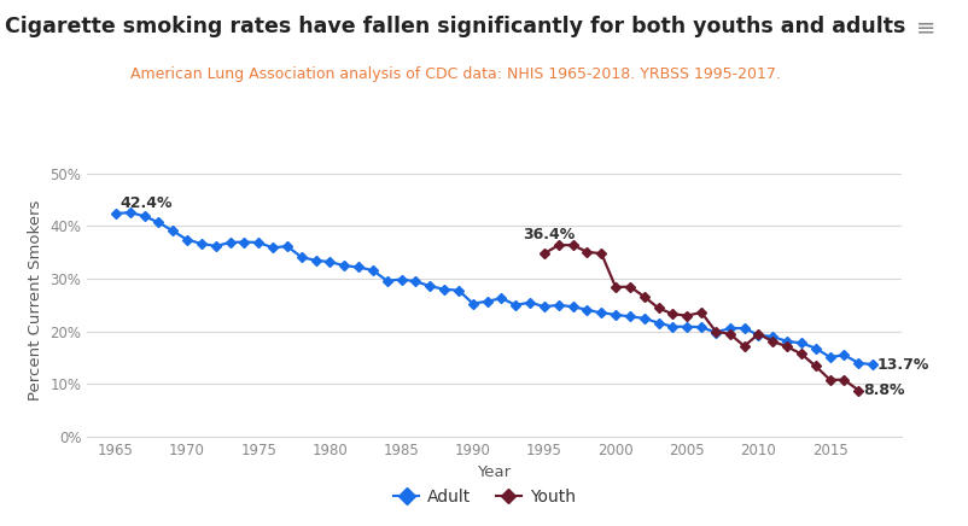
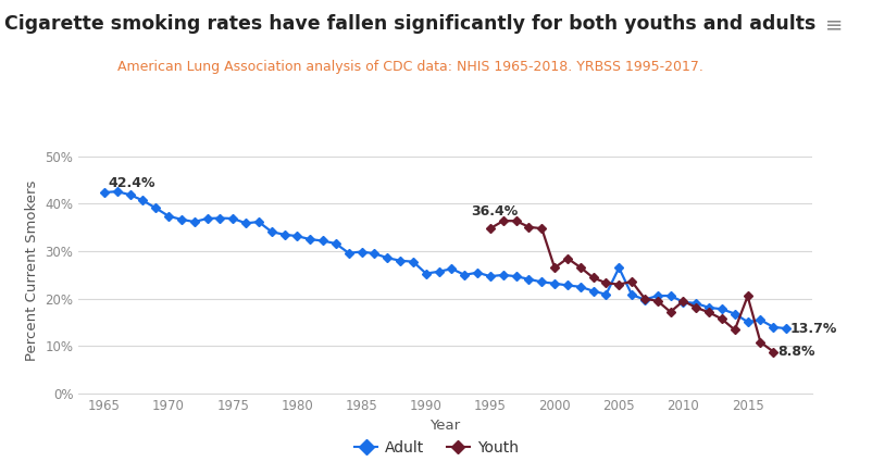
Youth/2000: 28.4% -> 26.5%
Adult/2005: 20.9% -> 26.5%
Youth/2015: 10.8% -> 20.5%
